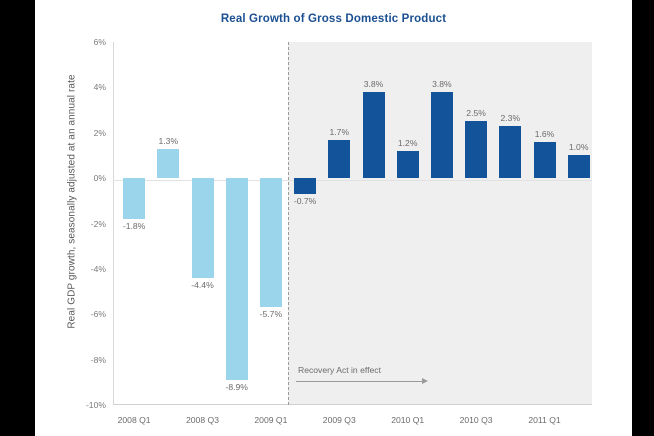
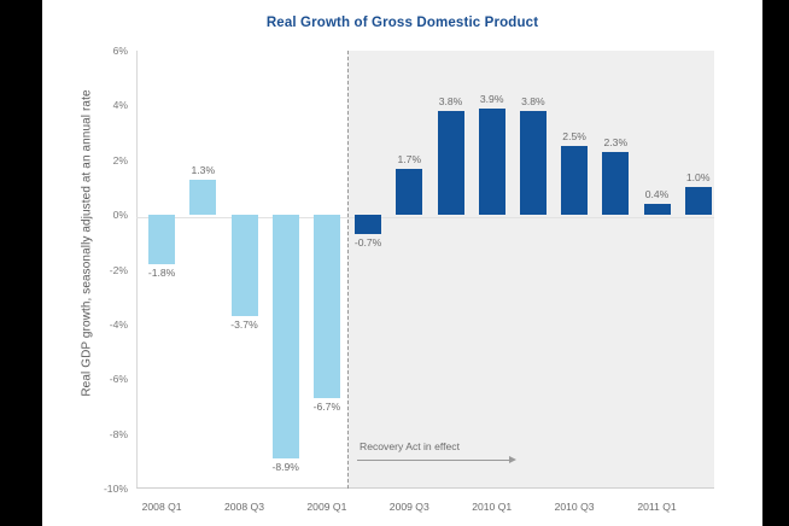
2008 Q3: -4.4% -> -3.7%
2009 Q1: -5.7% -> -6.7%
2010 Q1: 1.2% -> 3.9%
2011 Q1: 1.6% -> 0.4%
